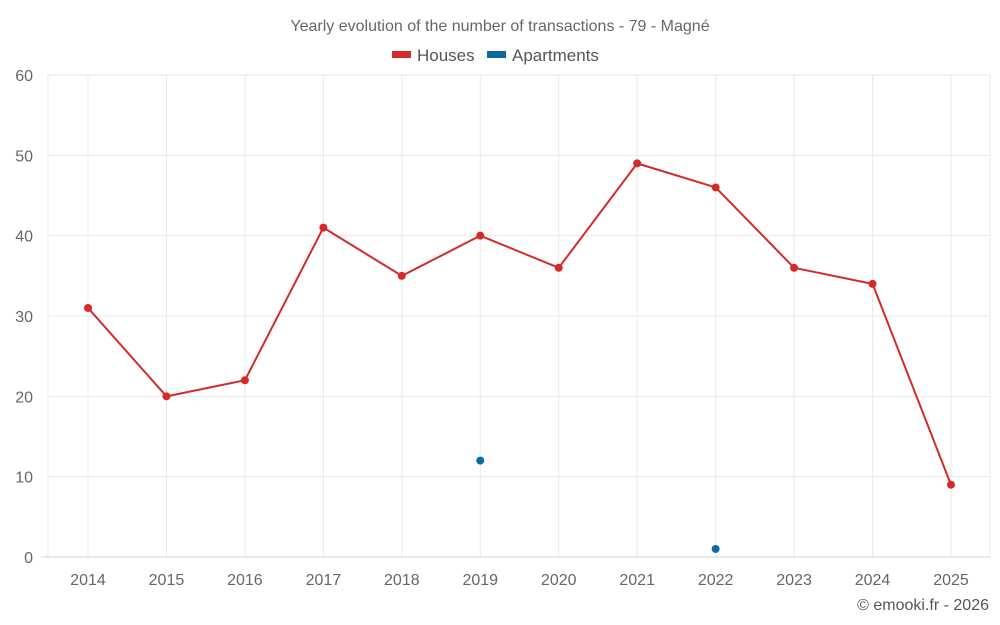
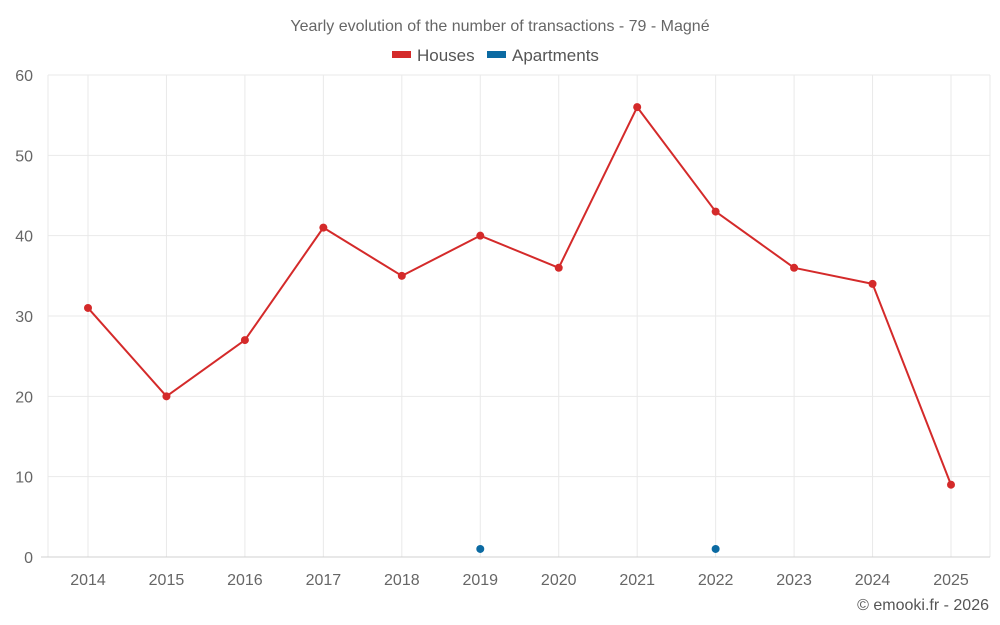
Houses/2016: 22 -> 27
Apartments/2019: 12 -> 1
Houses/2021: 49 -> 56
Houses/2022: 46 -> 43
